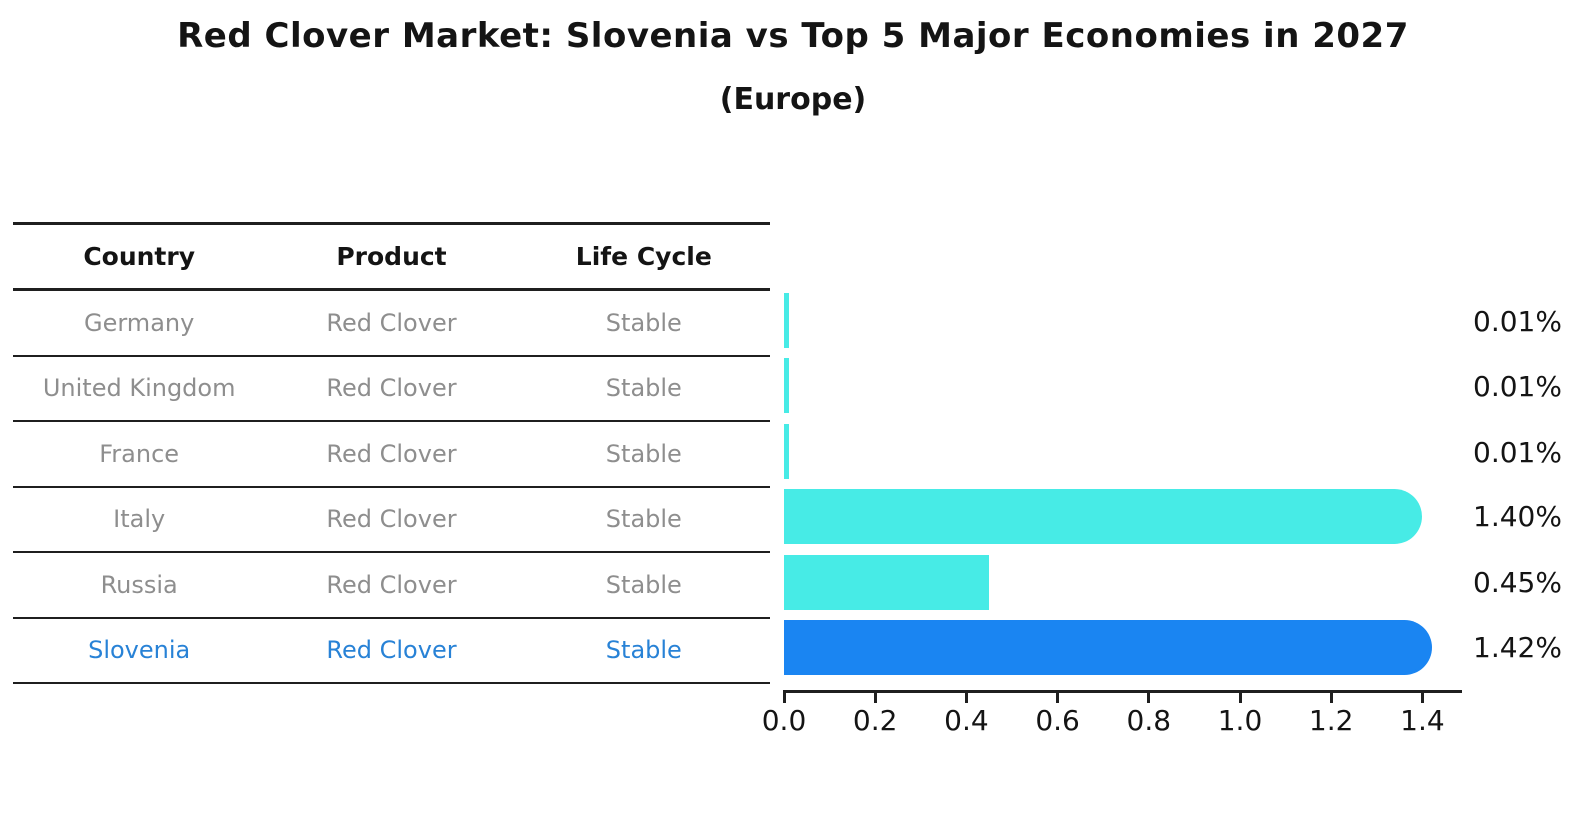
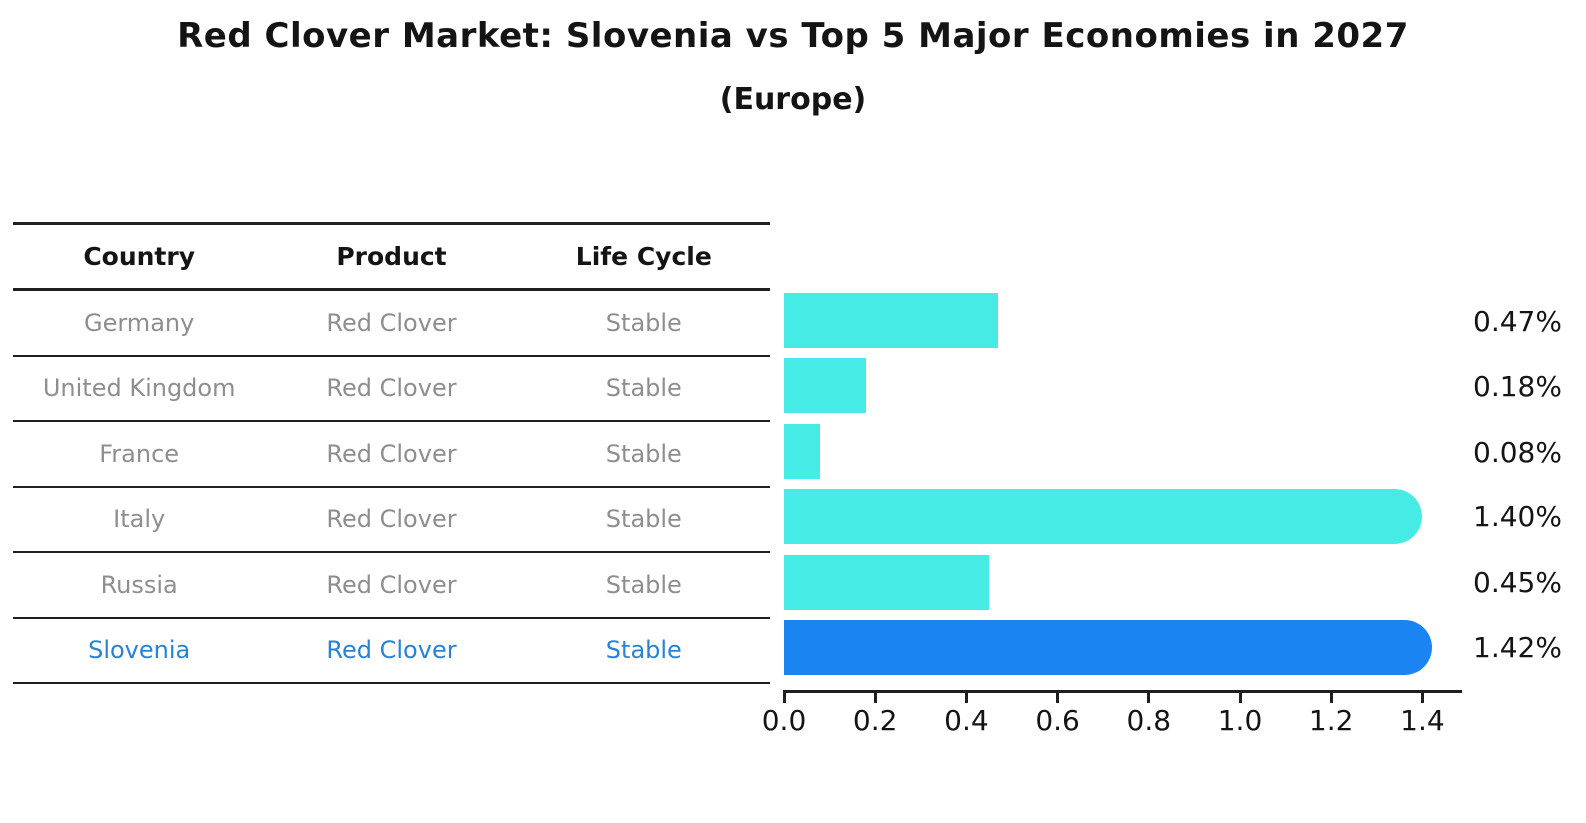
Germany: 0.01% -> 0.47%
United Kingdom: 0.01% -> 0.18%
France: 0.01% -> 0.08%
